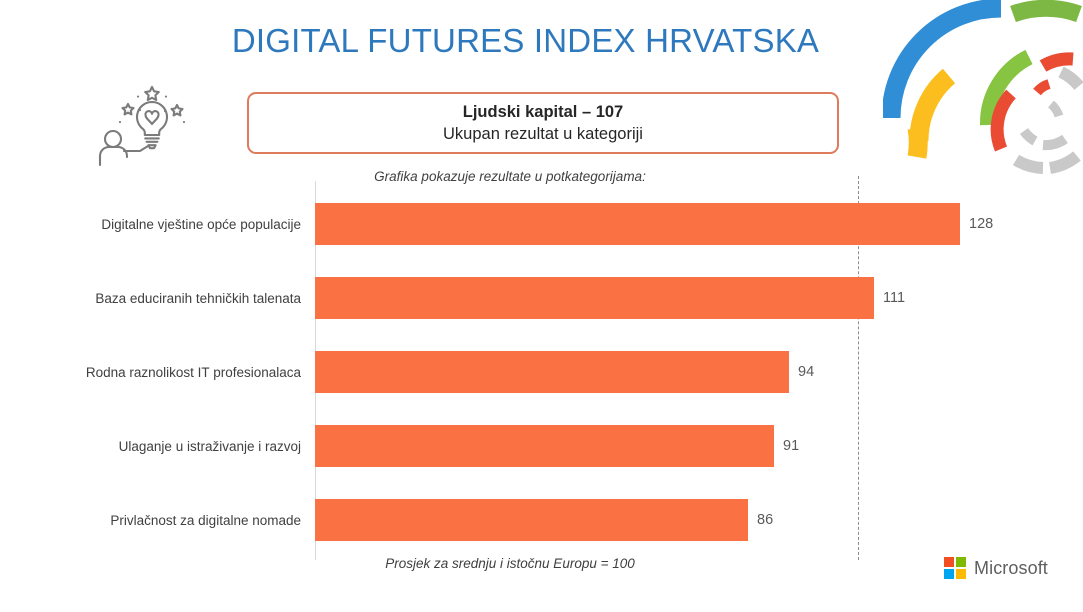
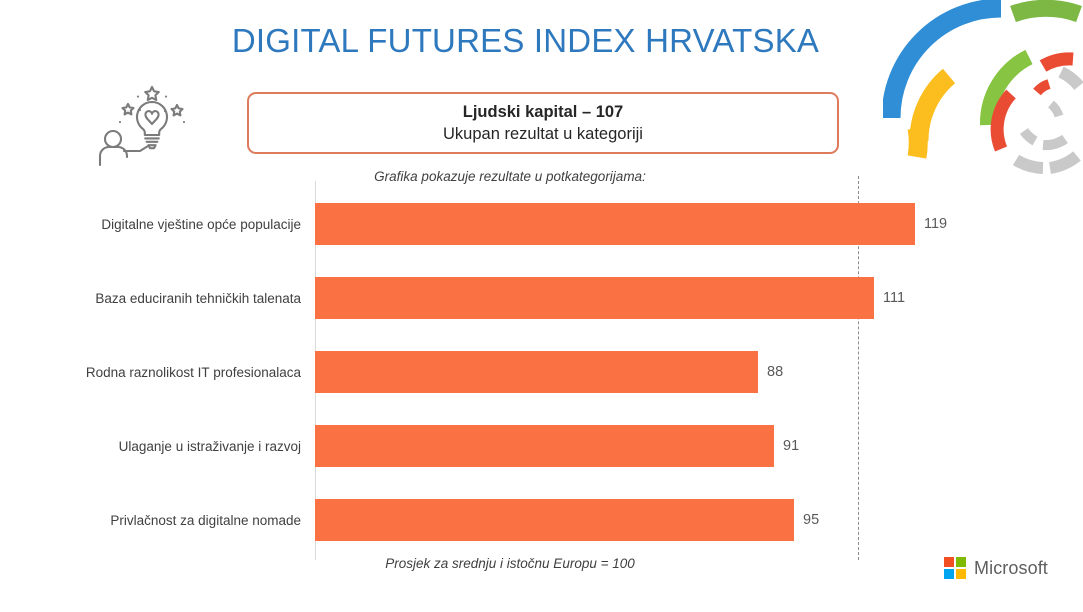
Digitalne vještine opće populacije: 128 -> 119
Rodna raznolikost IT profesionalaca: 94 -> 88
Privlačnost za digitalne nomade: 86 -> 95
